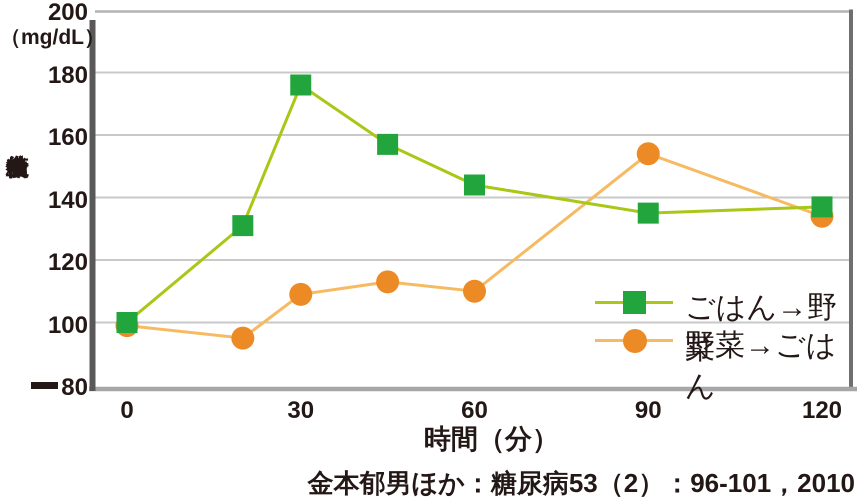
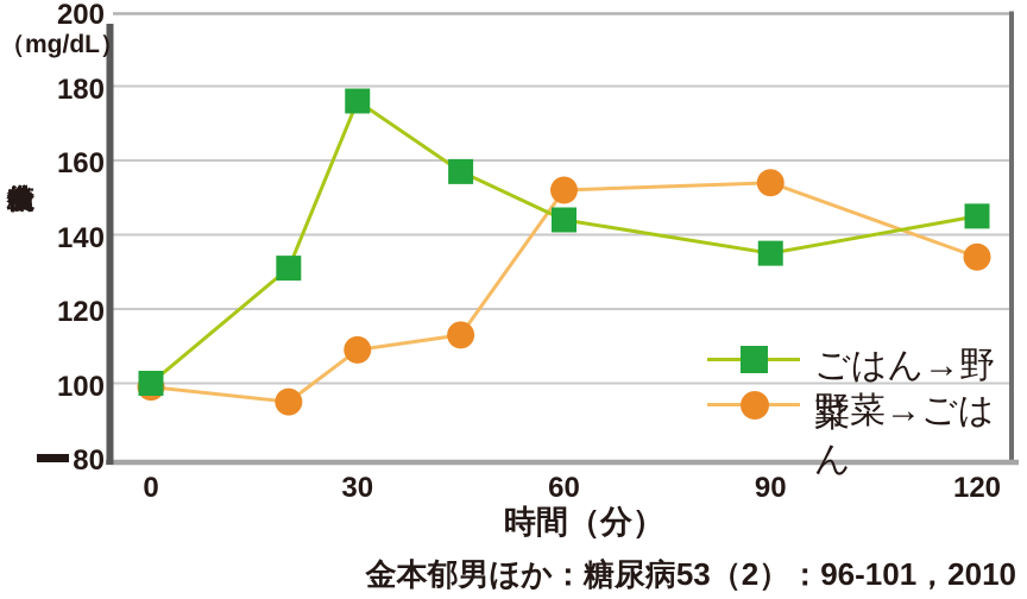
野菜→ごはん/60: 110 -> 152
ごはん→野菜/120: 137 -> 145
